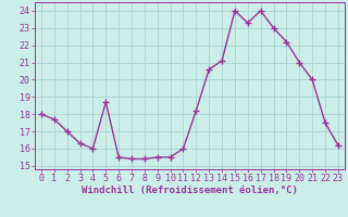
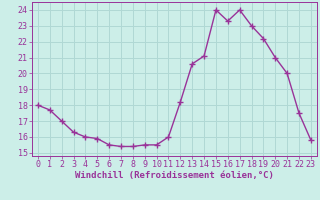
5: 18.7 -> 15.9
23: 16.2 -> 15.8
